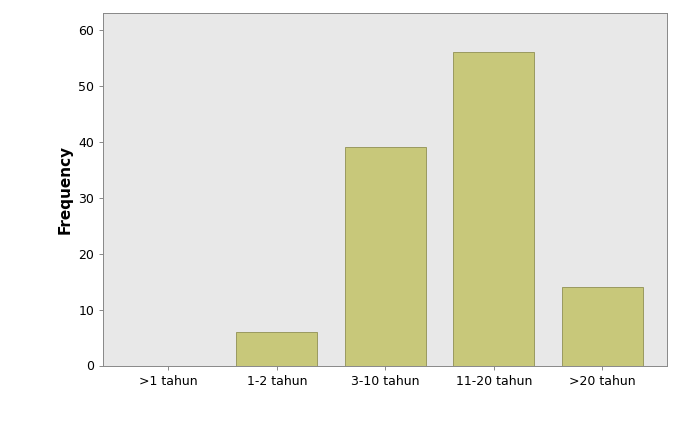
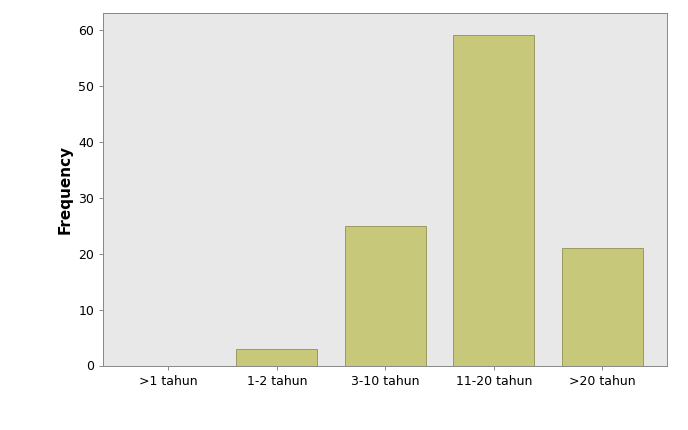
1-2 tahun: 6 -> 3
3-10 tahun: 39 -> 25
11-20 tahun: 56 -> 59
>20 tahun: 14 -> 21
